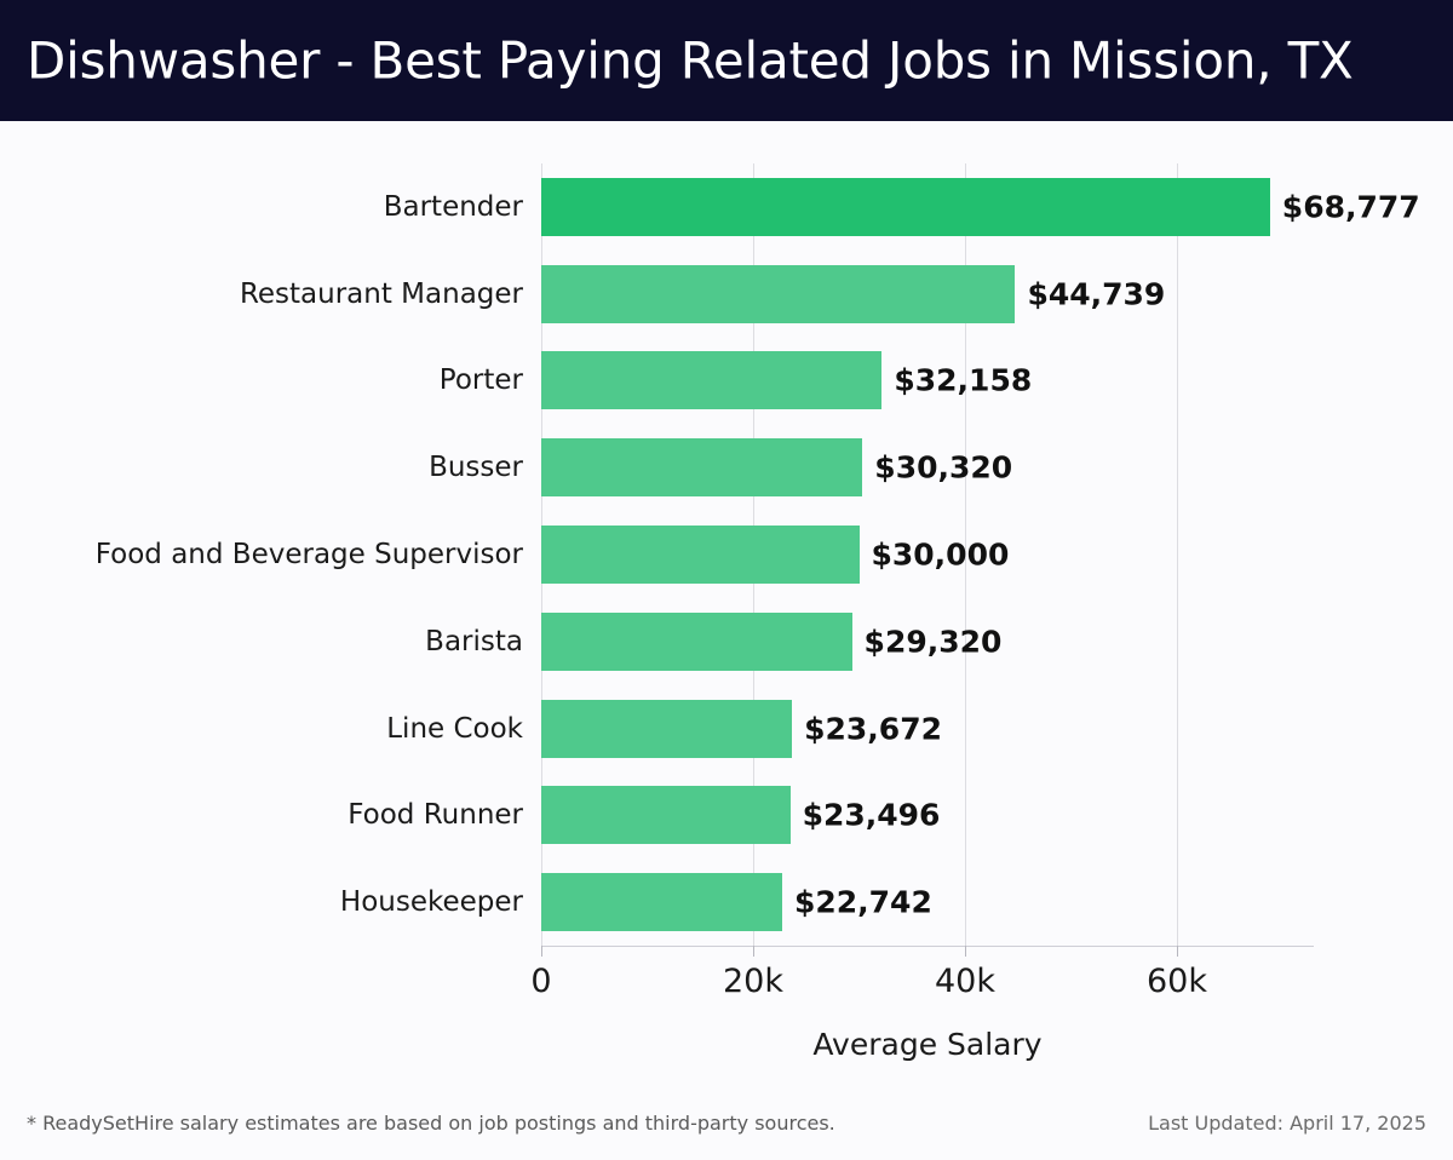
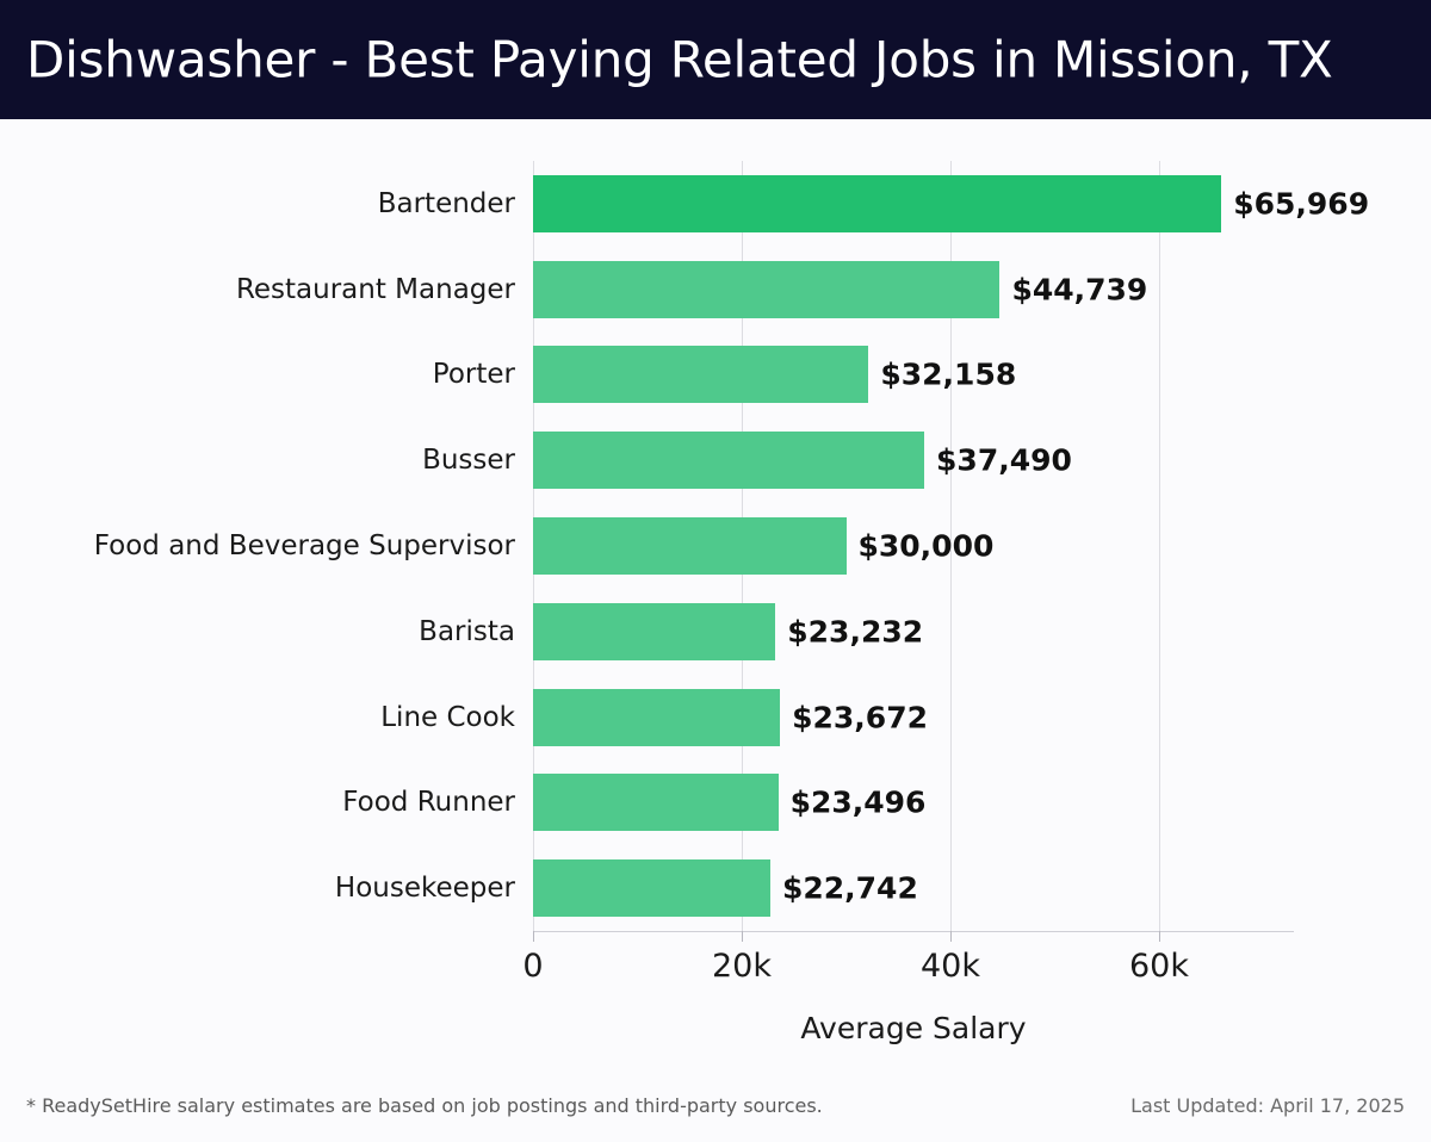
Bartender: $68,777 -> $65,969
Busser: $30,320 -> $37,490
Barista: $29,320 -> $23,232
